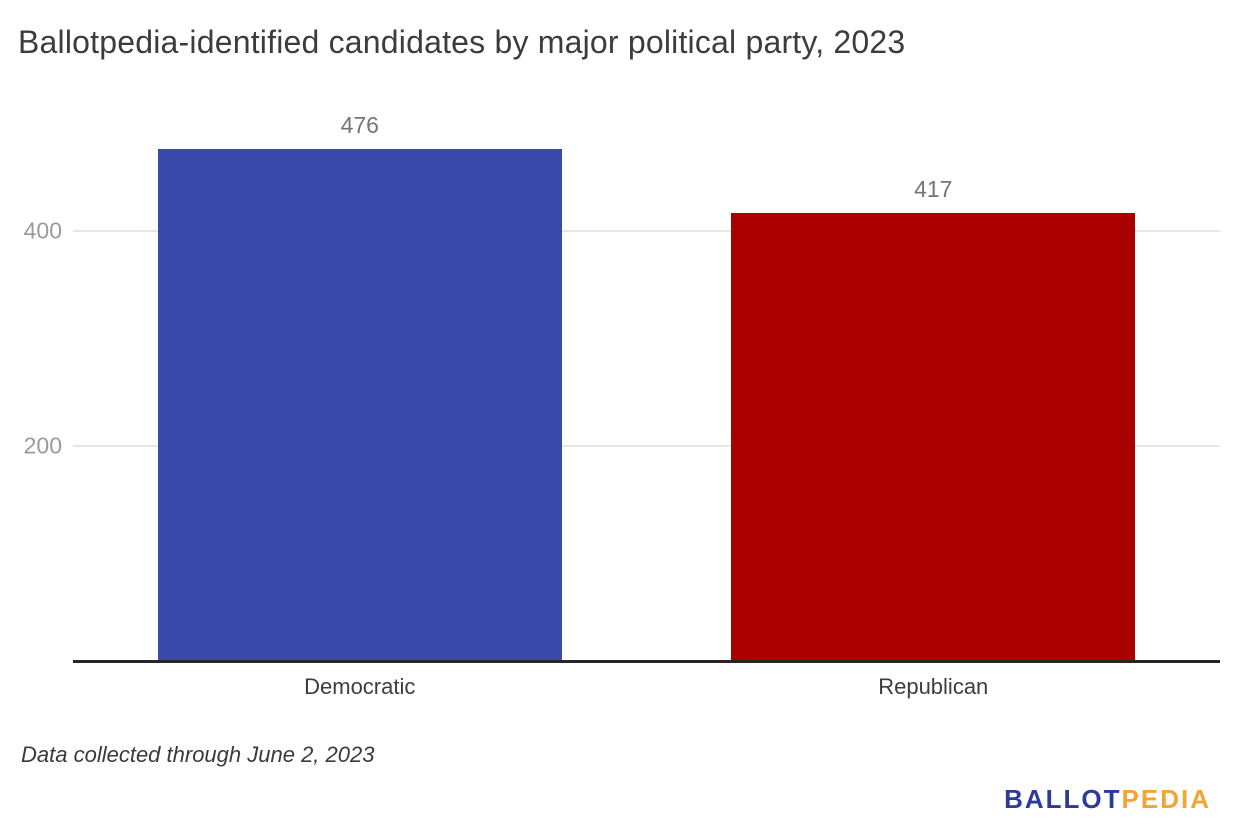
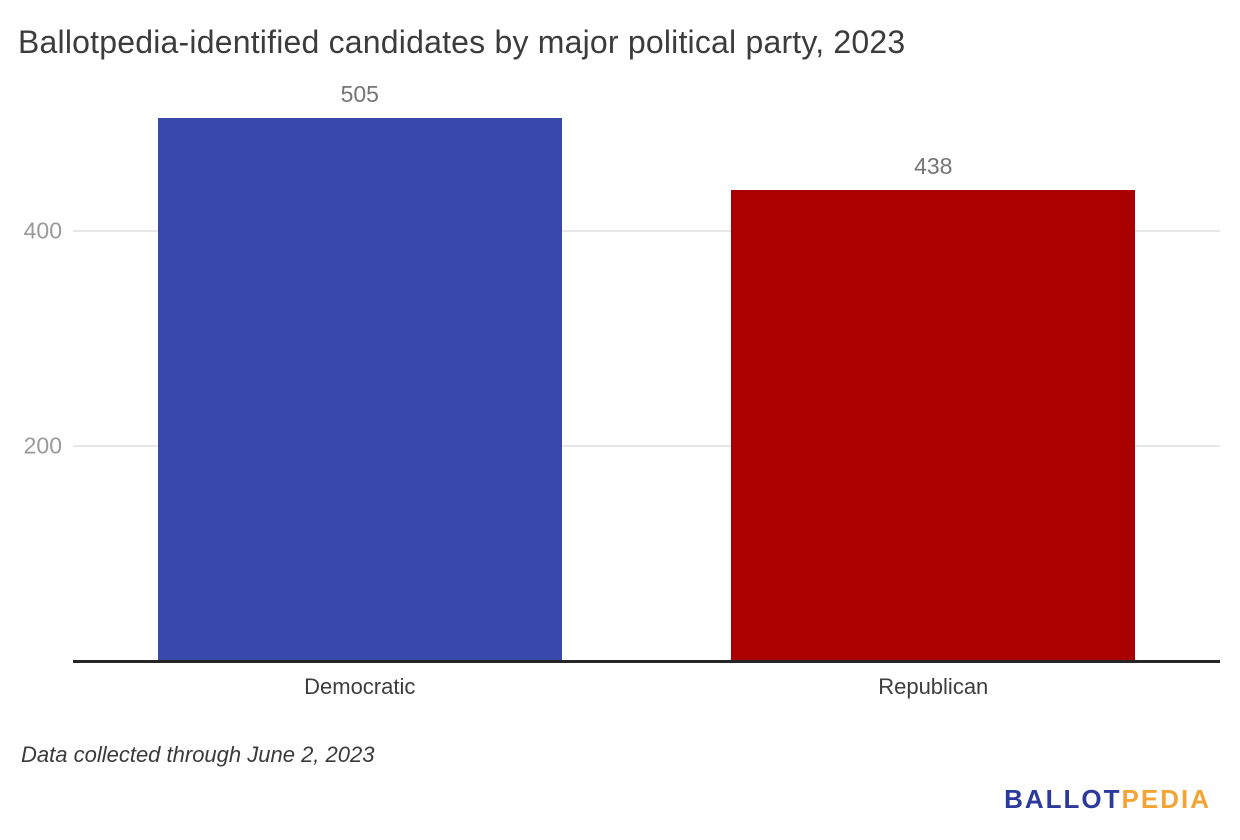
Democratic: 476 -> 505
Republican: 417 -> 438
